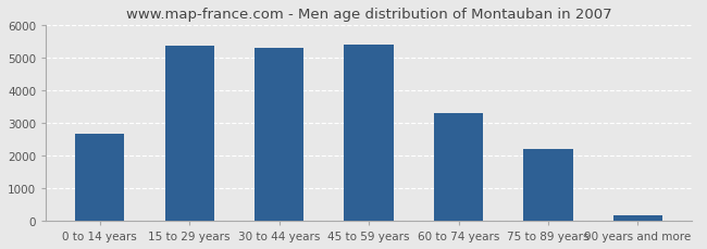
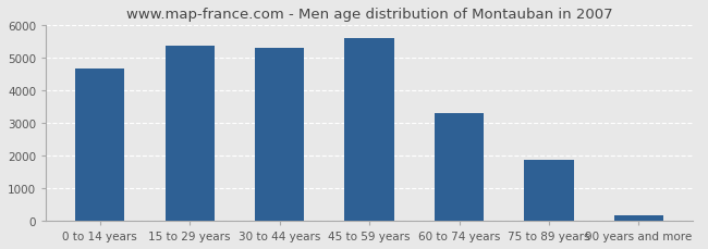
0 to 14 years: 2650 -> 4650
45 to 59 years: 5400 -> 5600
75 to 89 years: 2200 -> 1850
